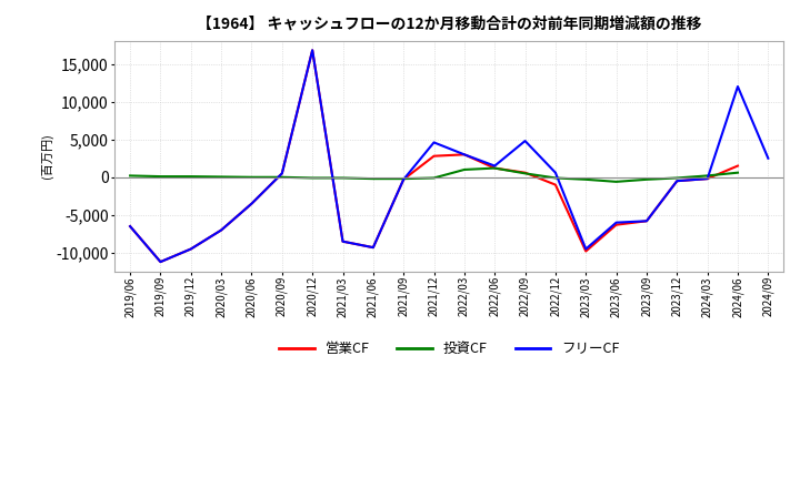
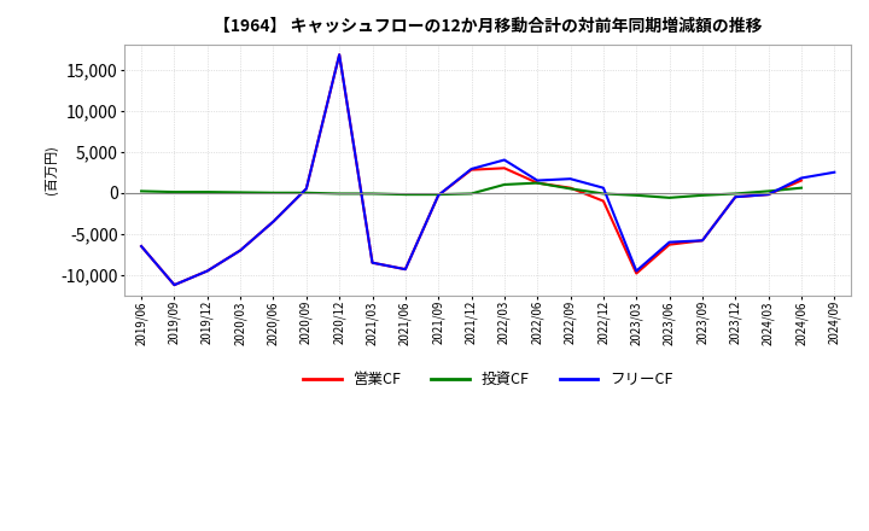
フリーCF/2021/12: 4,600 -> 2,900
フリーCF/2022/03: 3,000 -> 4,000
フリーCF/2022/09: 4,800 -> 1,700
フリーCF/2024/06: 12,000 -> 1,800
